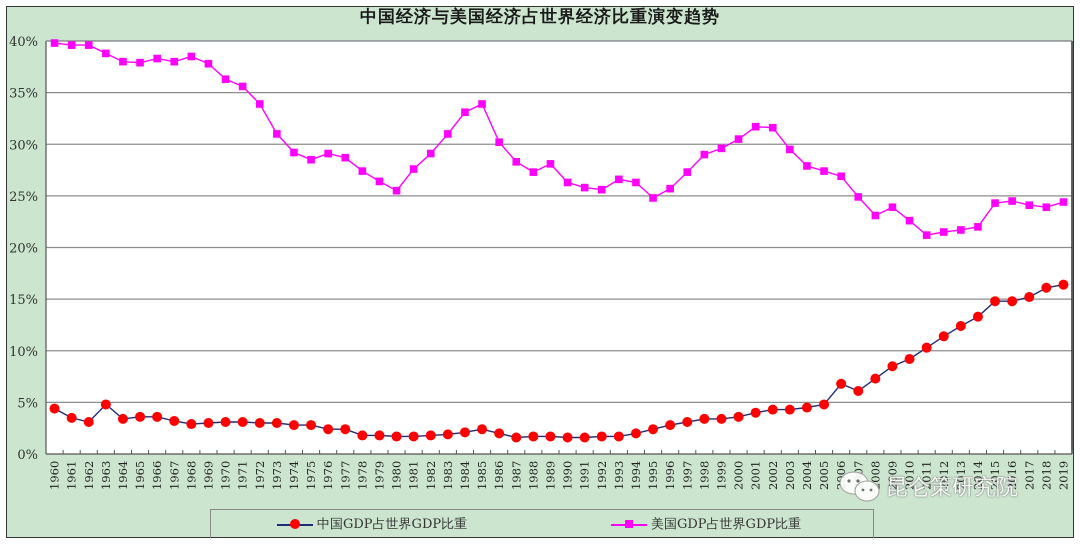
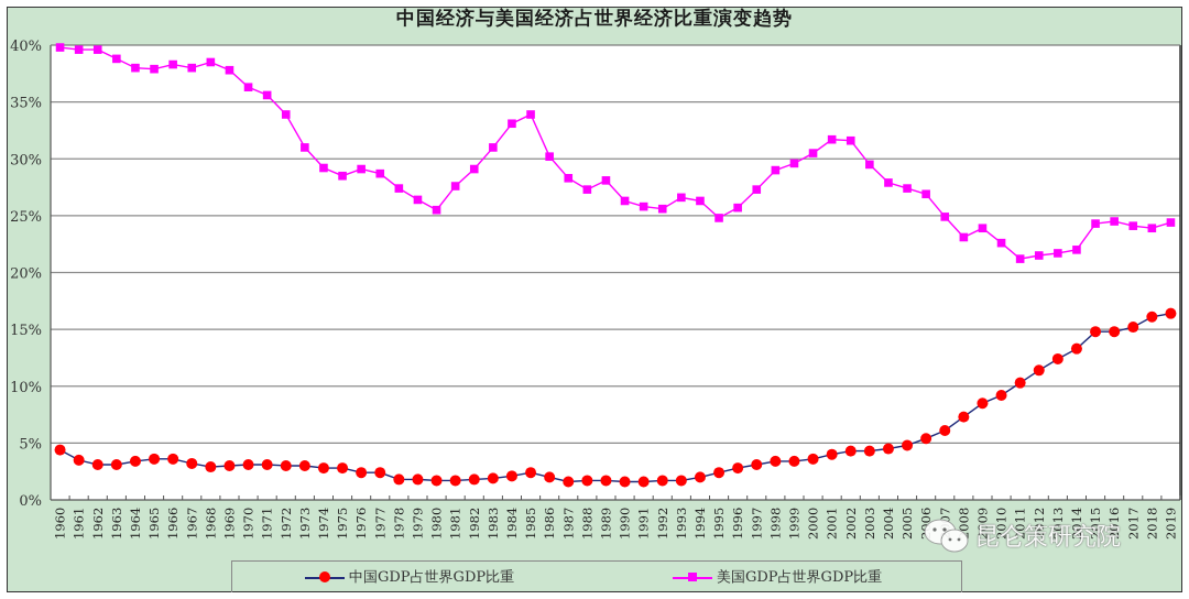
中国GDP占世界GDP比重/1963: 4.8% -> 3.1%
中国GDP占世界GDP比重/2006: 6.8% -> 5.4%
